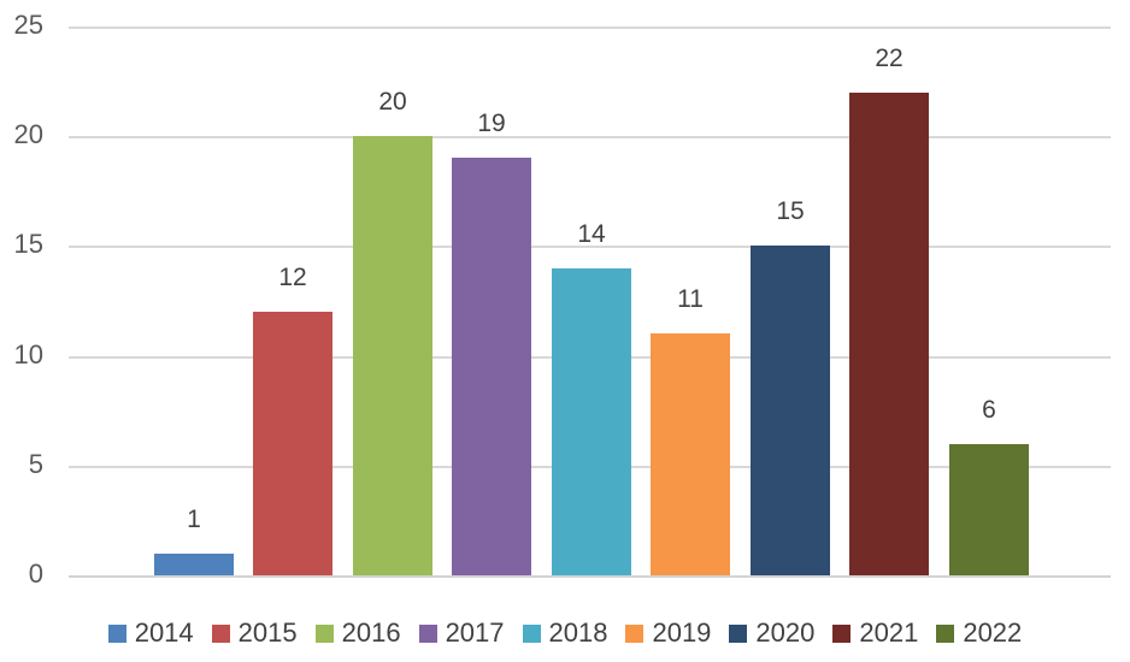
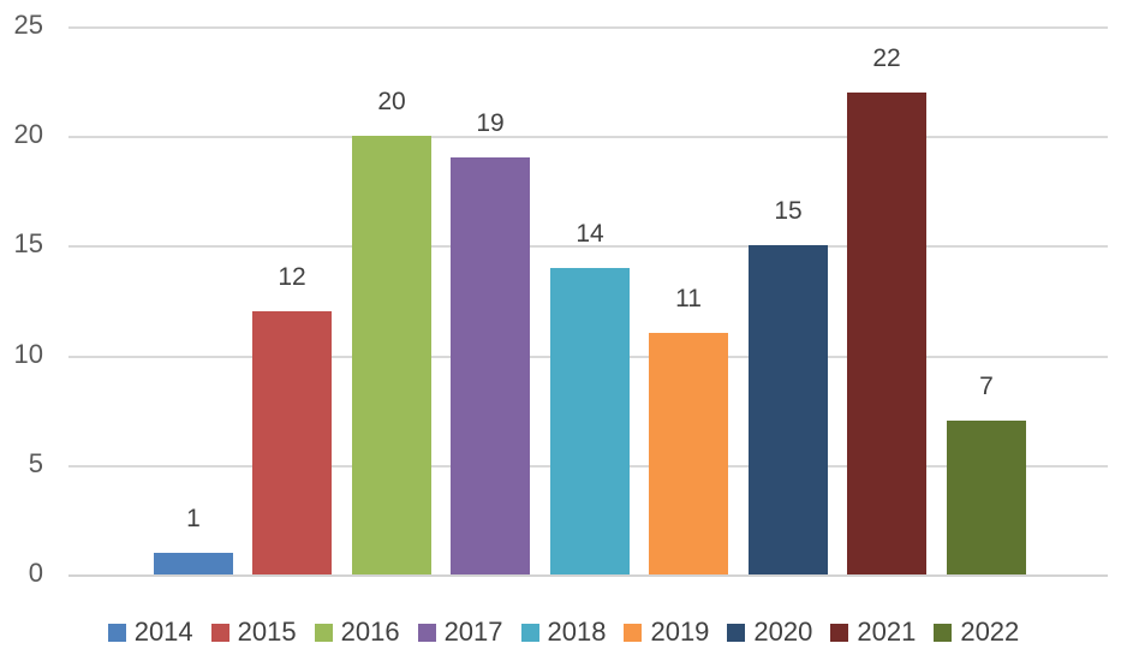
2022: 6 -> 7
